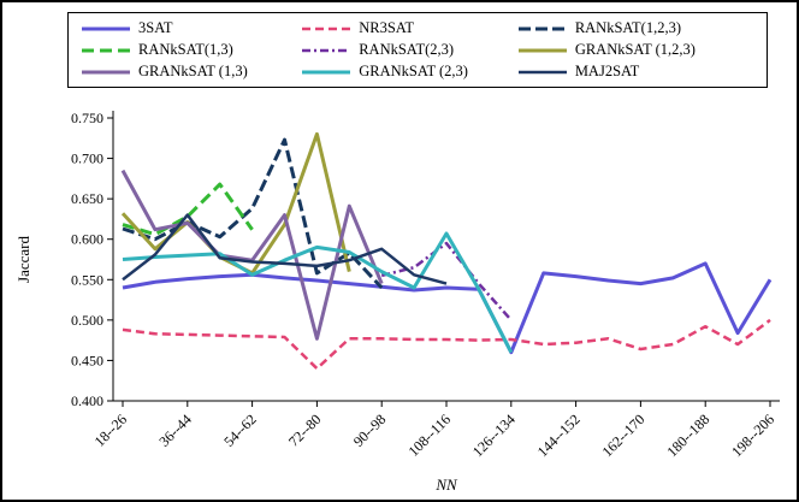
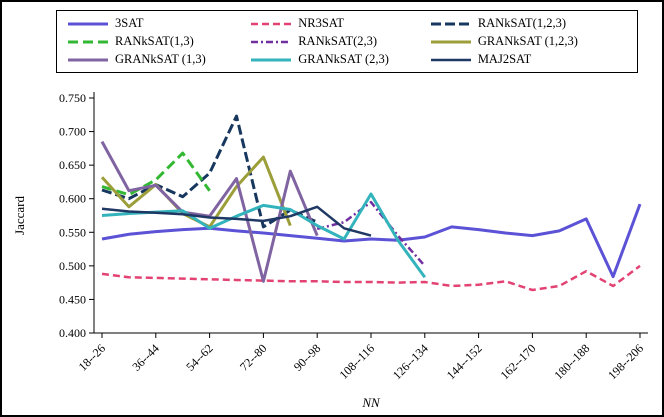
MAJ2SAT/18--26: 0.55 -> 0.58
MAJ2SAT/36--44: 0.63 -> 0.58
NR3SAT/72--80: 0.44 -> 0.48
GRANkSAT (1,2,3)/72--80: 0.73 -> 0.66
RANkSAT(1,2,3)/90--98: 0.54 -> 0.56
3SAT/126--134: 0.46 -> 0.54
GRANkSAT (2,3)/126--134: 0.46 -> 0.48
3SAT/198--206: 0.55 -> 0.59
